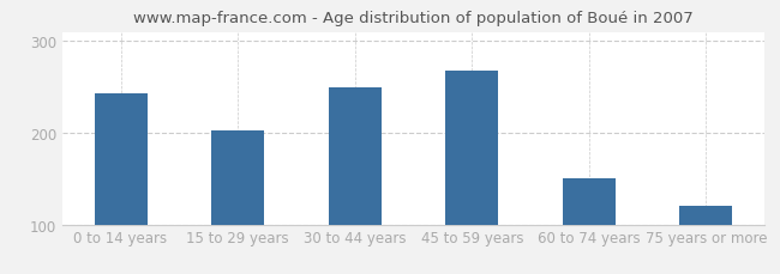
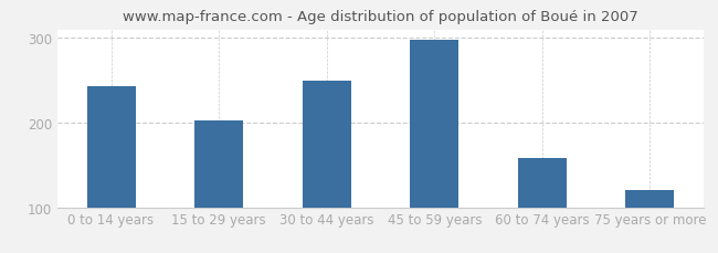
45 to 59 years: 268 -> 298
60 to 74 years: 150 -> 158
